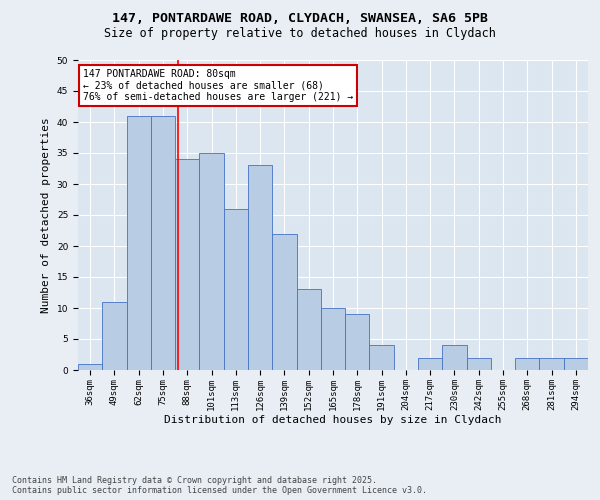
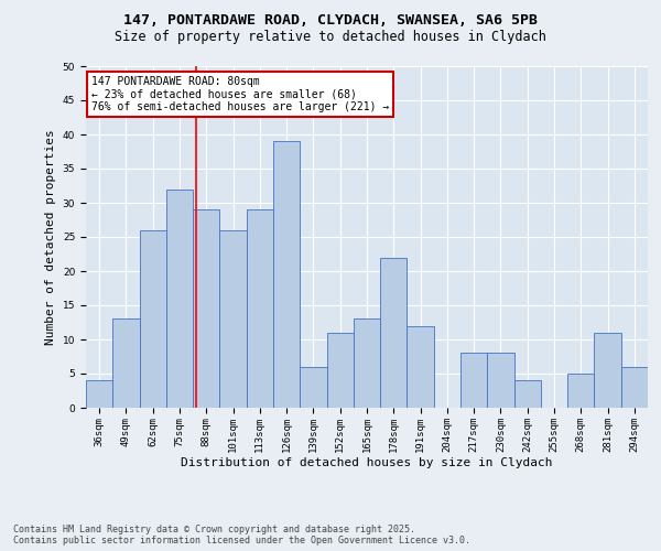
36sqm: 1 -> 4
49sqm: 11 -> 13
62sqm: 41 -> 26
75sqm: 41 -> 32
88sqm: 34 -> 29
101sqm: 35 -> 26
113sqm: 26 -> 29
126sqm: 33 -> 39
139sqm: 22 -> 6
152sqm: 13 -> 11
165sqm: 10 -> 13
178sqm: 9 -> 22
191sqm: 4 -> 12
217sqm: 2 -> 8
230sqm: 4 -> 8
242sqm: 2 -> 4
268sqm: 2 -> 5
281sqm: 2 -> 11
294sqm: 2 -> 6
